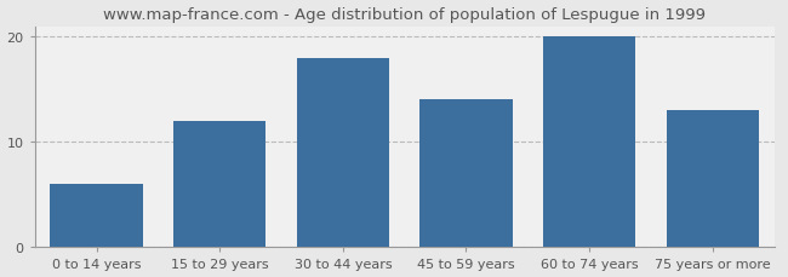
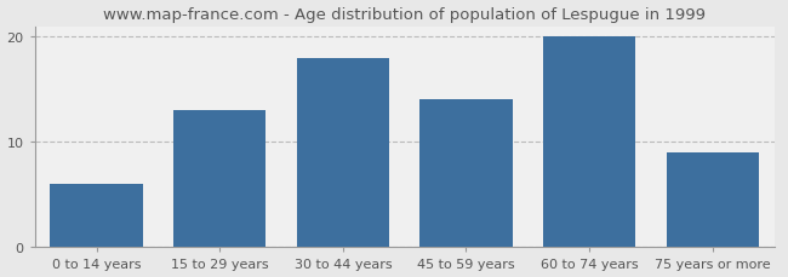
15 to 29 years: 12 -> 13
75 years or more: 13 -> 9
